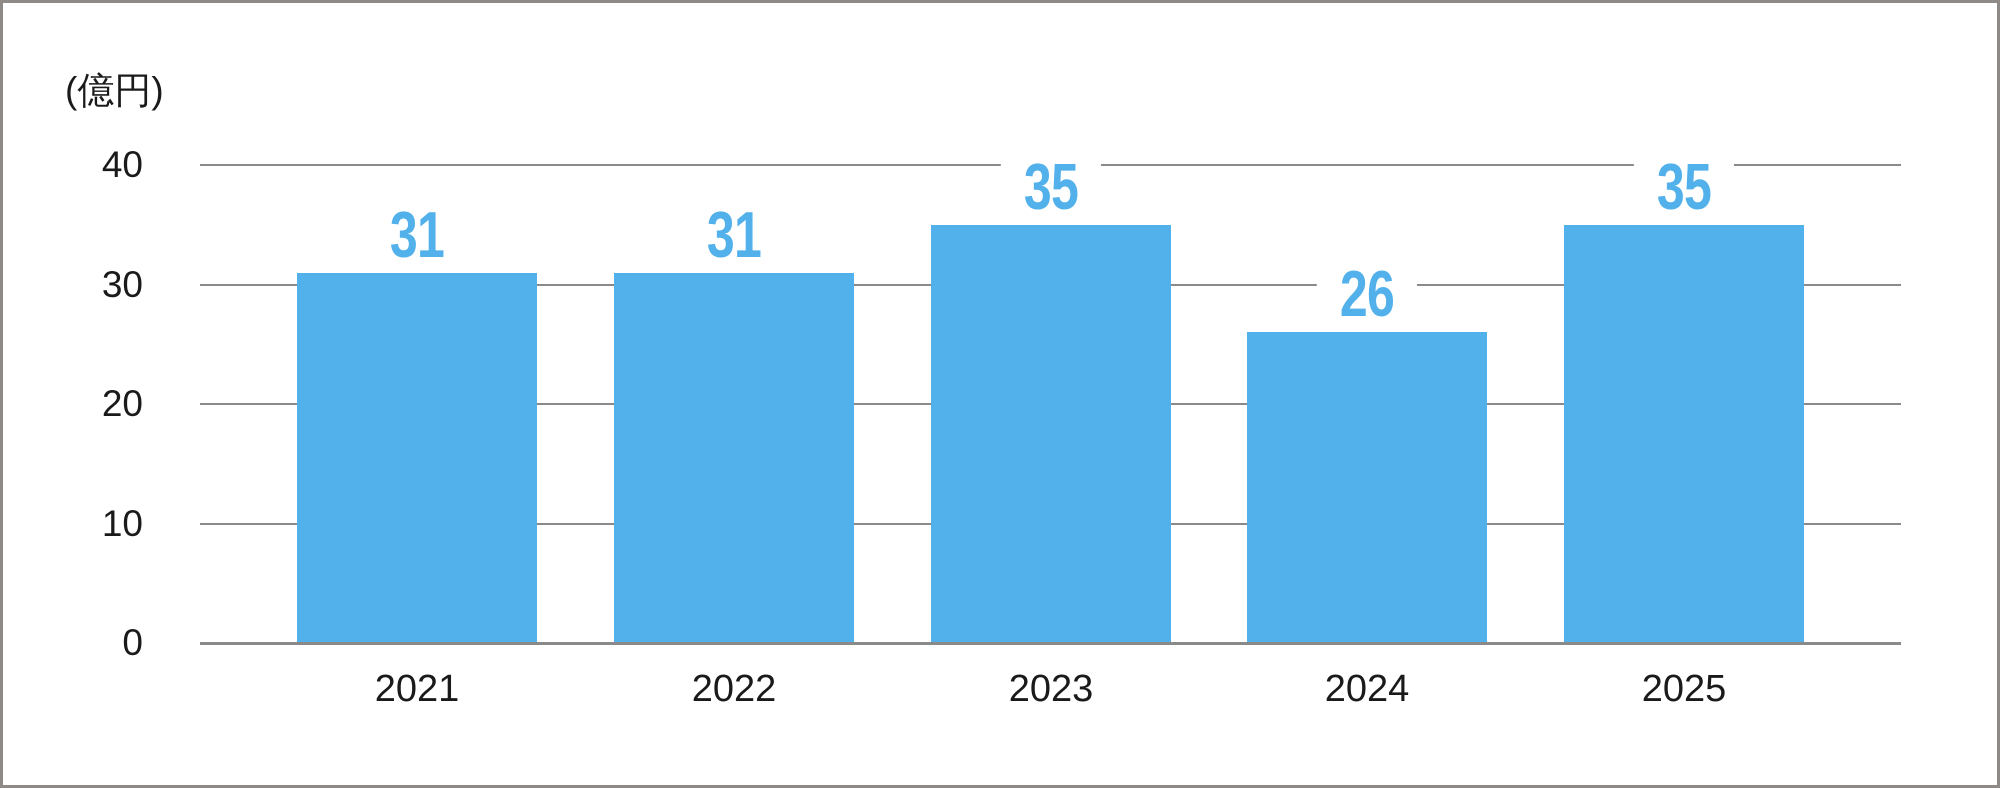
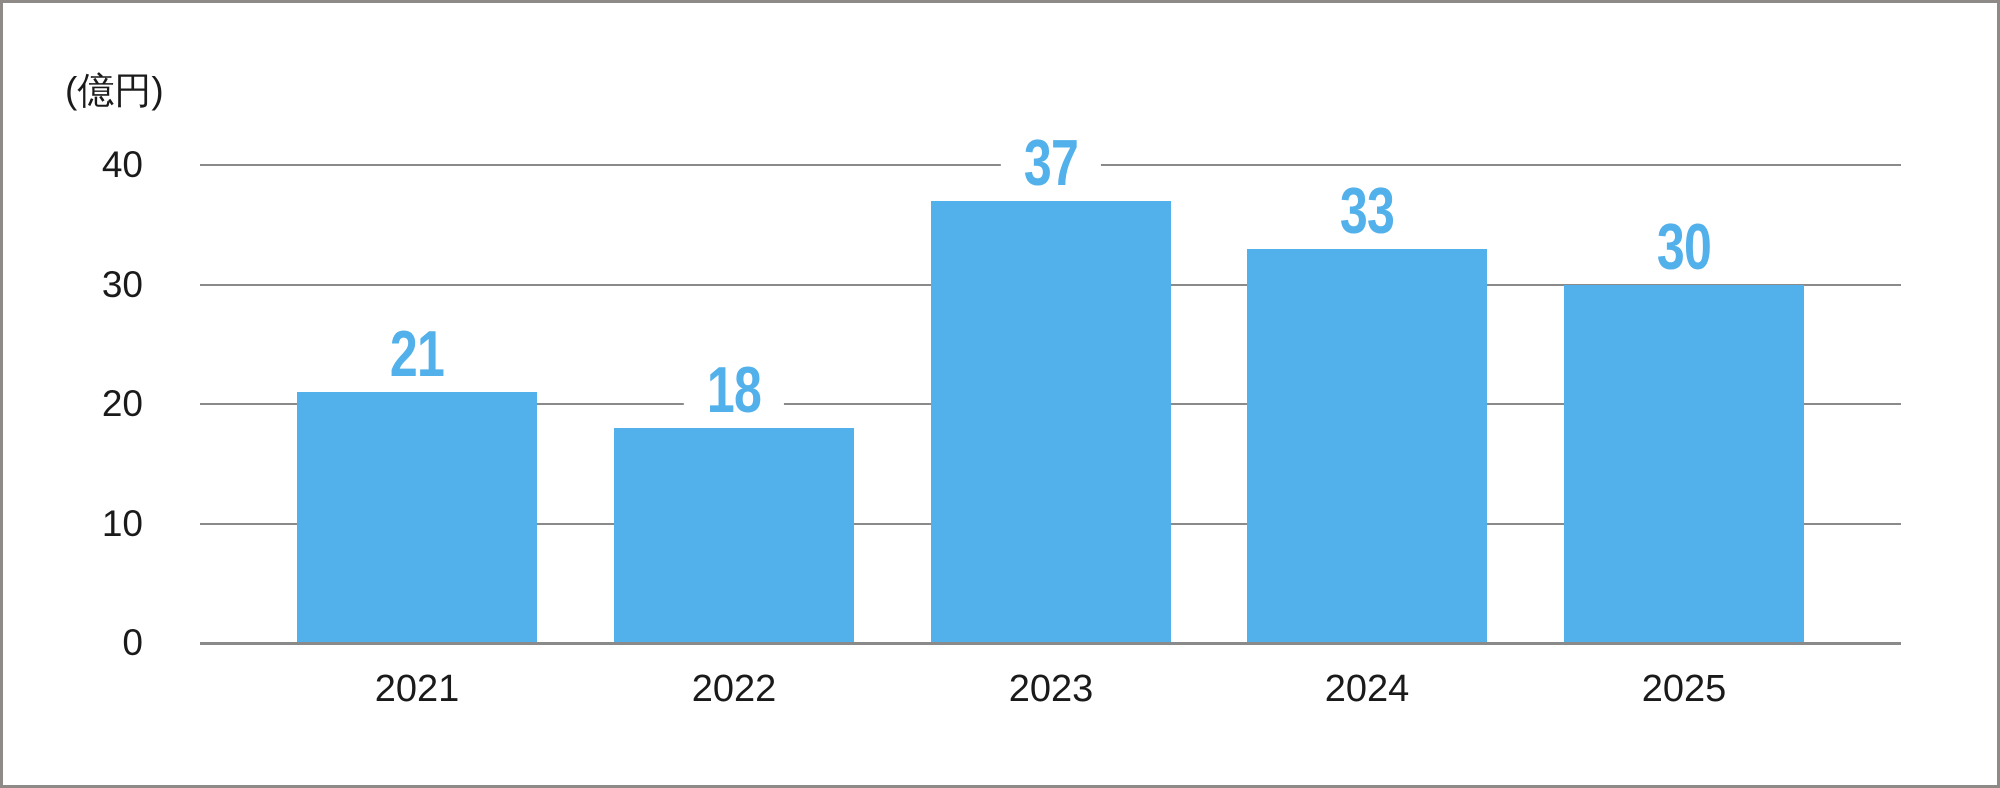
2021: 31 -> 21
2022: 31 -> 18
2023: 35 -> 37
2024: 26 -> 33
2025: 35 -> 30
